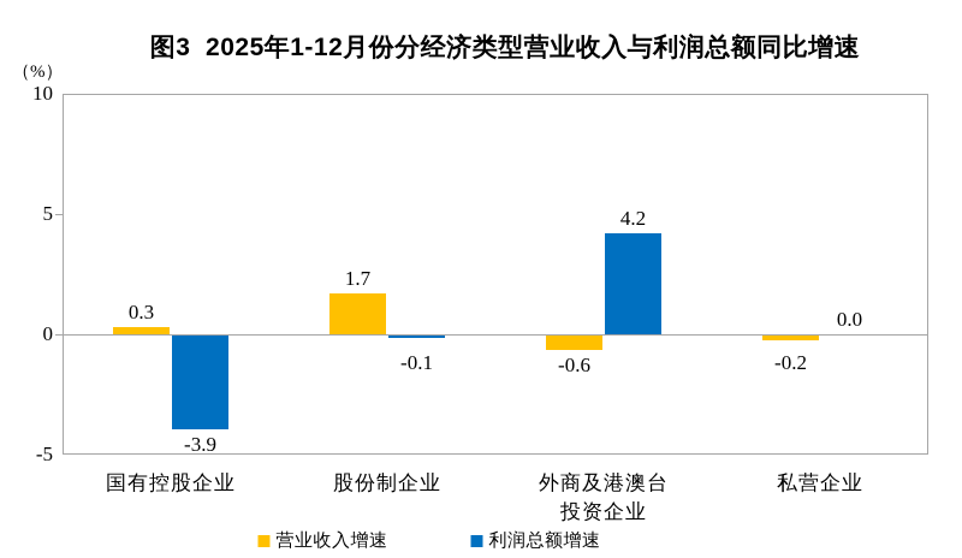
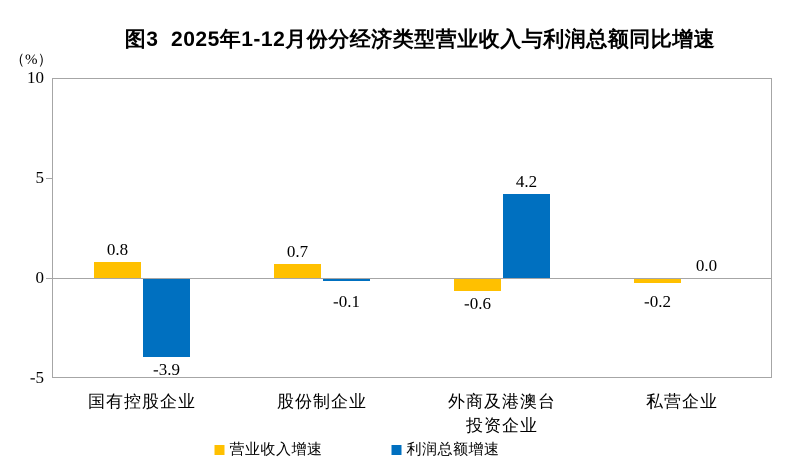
营业收入增速/国有控股企业: 0.3 -> 0.8
营业收入增速/股份制企业: 1.7 -> 0.7
